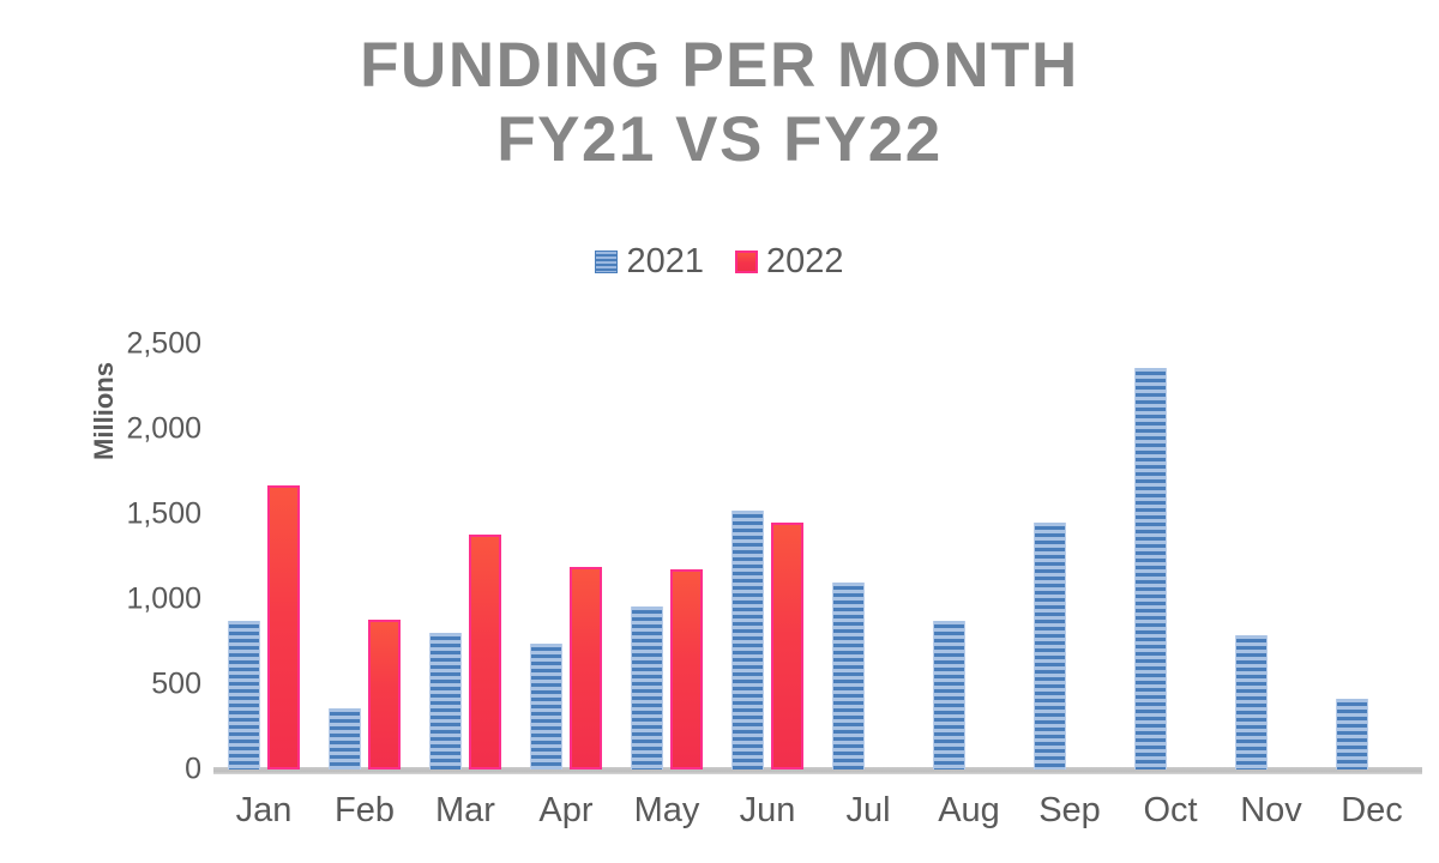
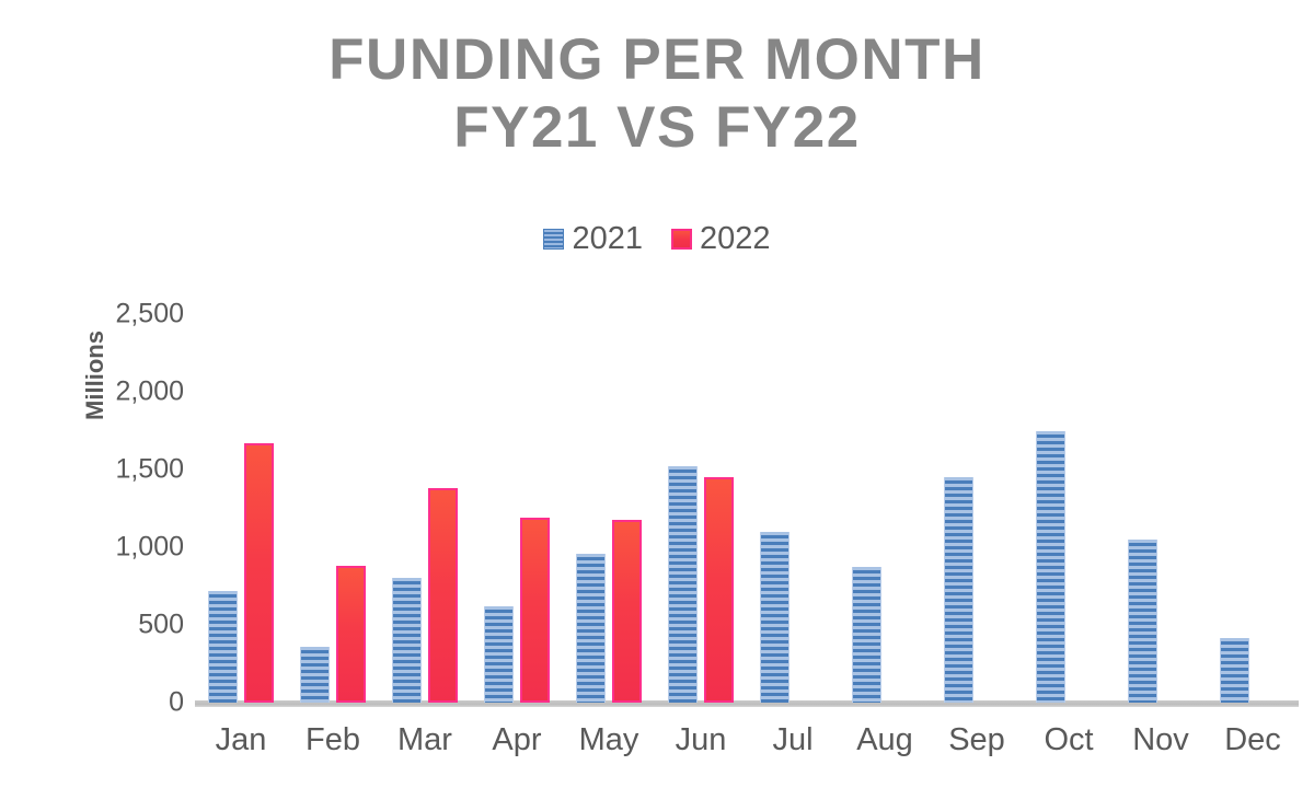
2021/Jan: 870 -> 720
2021/Apr: 740 -> 620
2021/Oct: 2360 -> 1750
2021/Nov: 790 -> 1050
